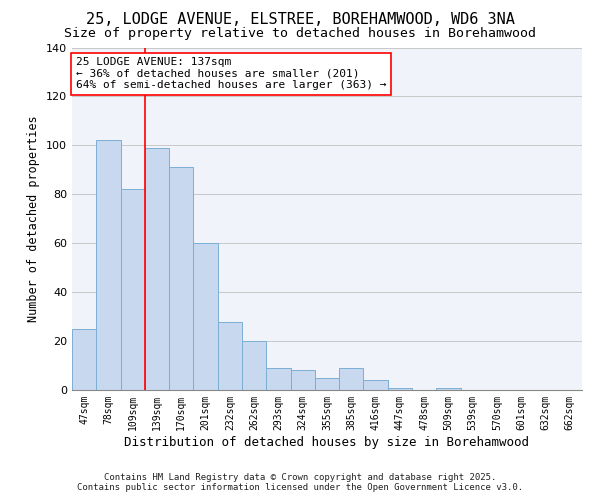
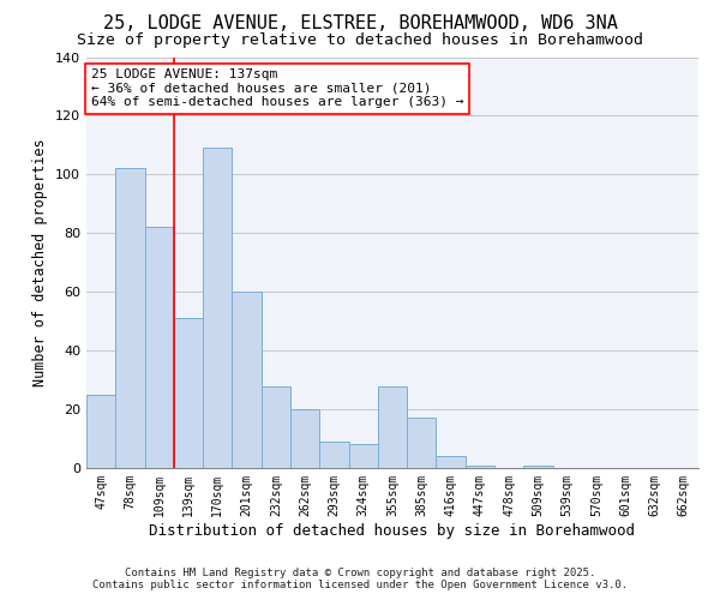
139sqm: 99 -> 51
170sqm: 91 -> 109
355sqm: 5 -> 28
385sqm: 9 -> 17
